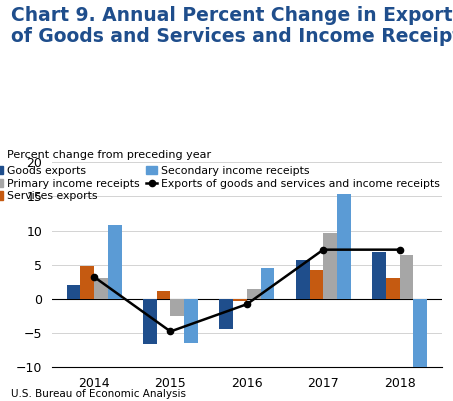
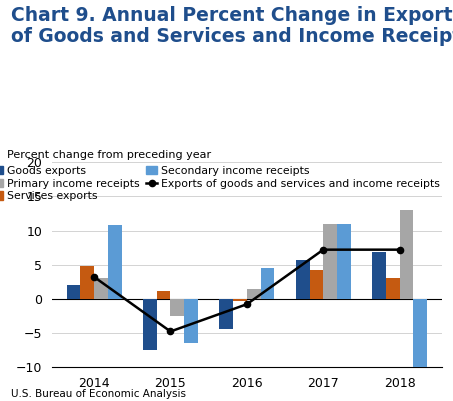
Goods exports/2015: -6.6 -> -7.5
Primary income receipts/2017: 9.6 -> 11.0
Secondary income receipts/2017: 15.4 -> 11.0
Primary income receipts/2018: 6.4 -> 13.0
